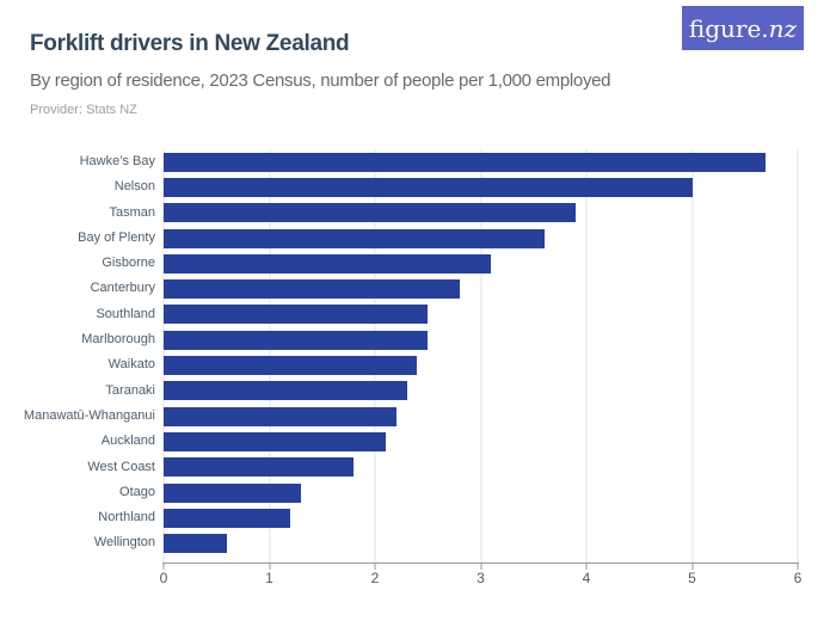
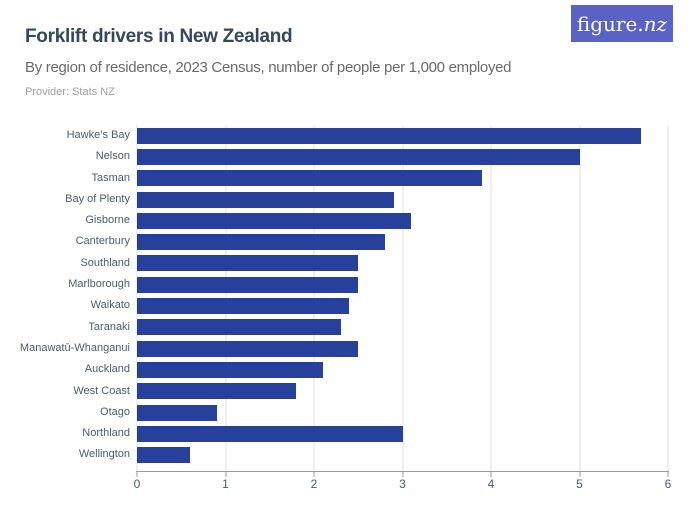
Bay of Plenty: 3.6 -> 2.9
Manawatū-Whanganui: 2.2 -> 2.5
Otago: 1.3 -> 0.9
Northland: 1.2 -> 3.0
